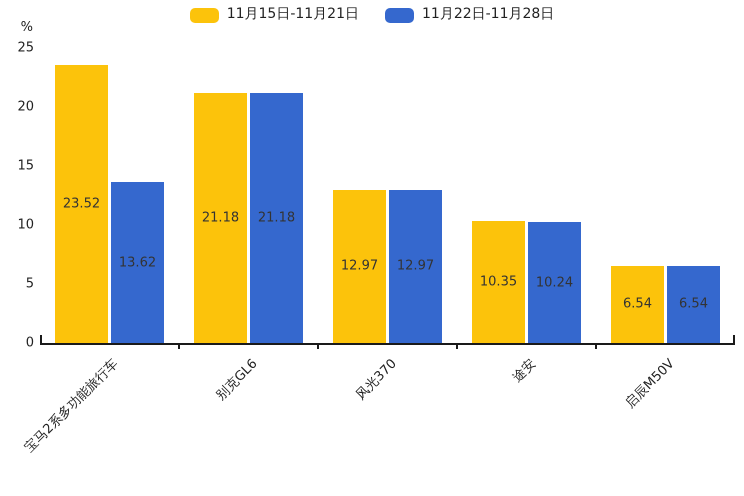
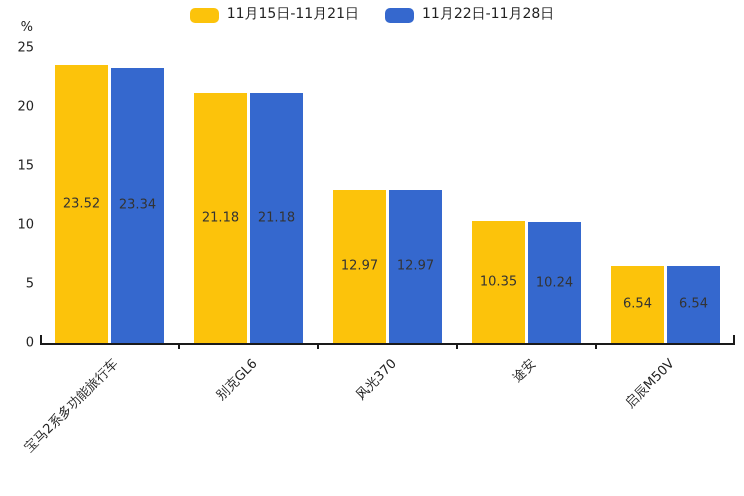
11月22日-11月28日/宝马2系多功能旅行车: 13.62 -> 23.34
